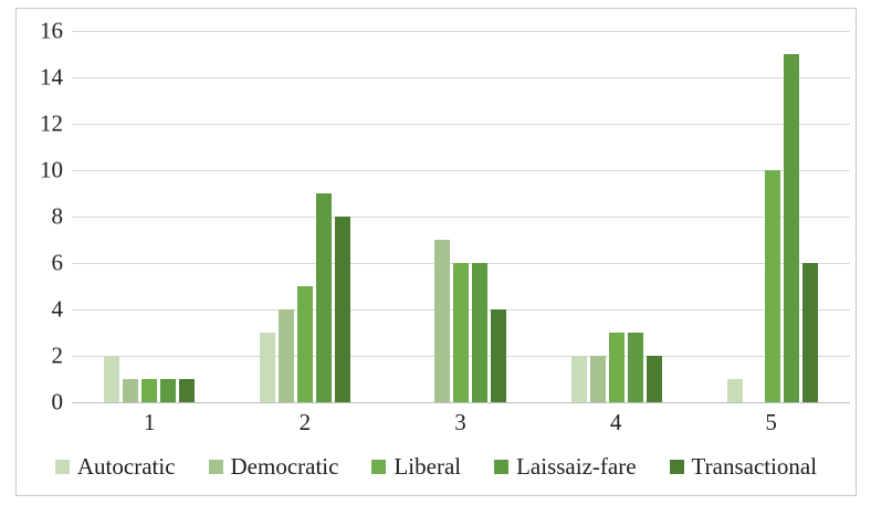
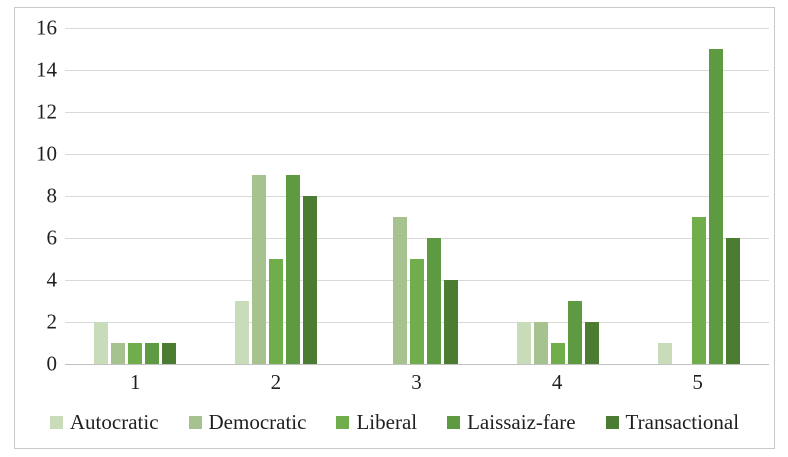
Democratic/2: 4 -> 9
Liberal/3: 6 -> 5
Liberal/4: 3 -> 1
Liberal/5: 10 -> 7
